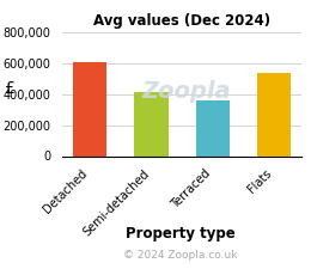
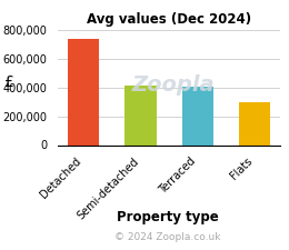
Detached: 610,000 -> 740,000
Terraced: 360,000 -> 400,000
Flats: 540,000 -> 300,000
